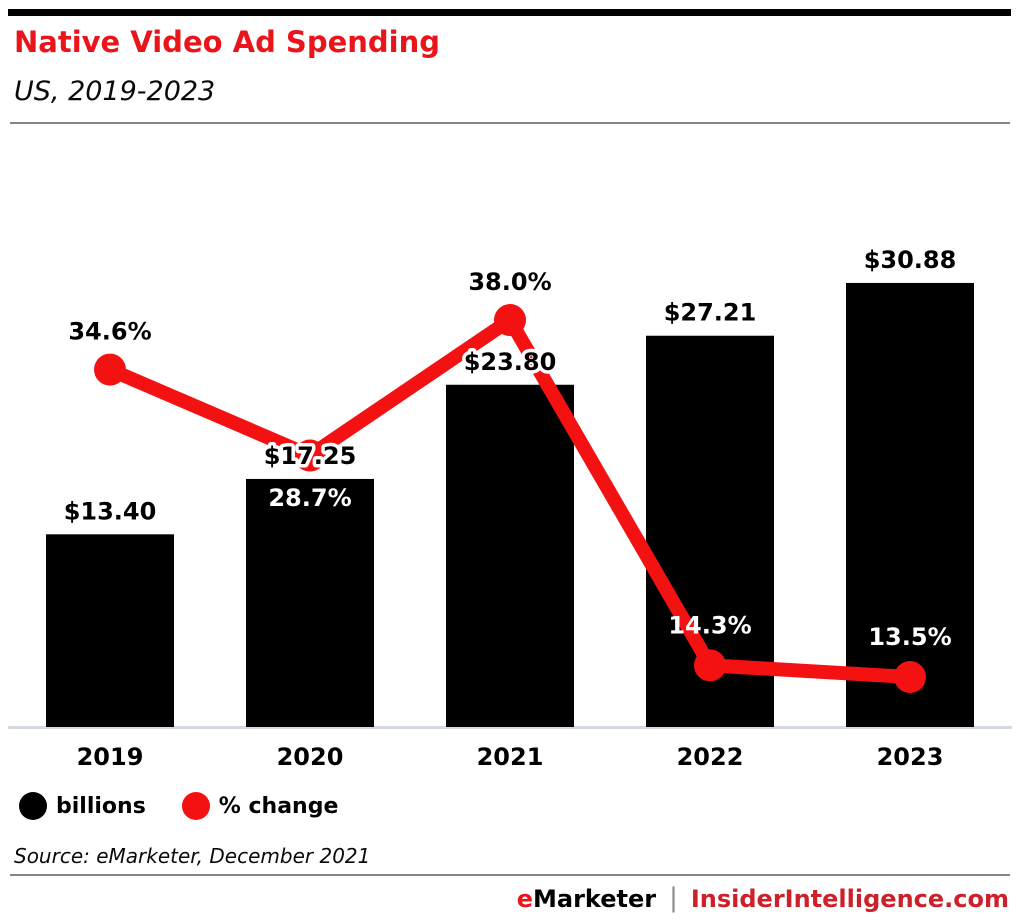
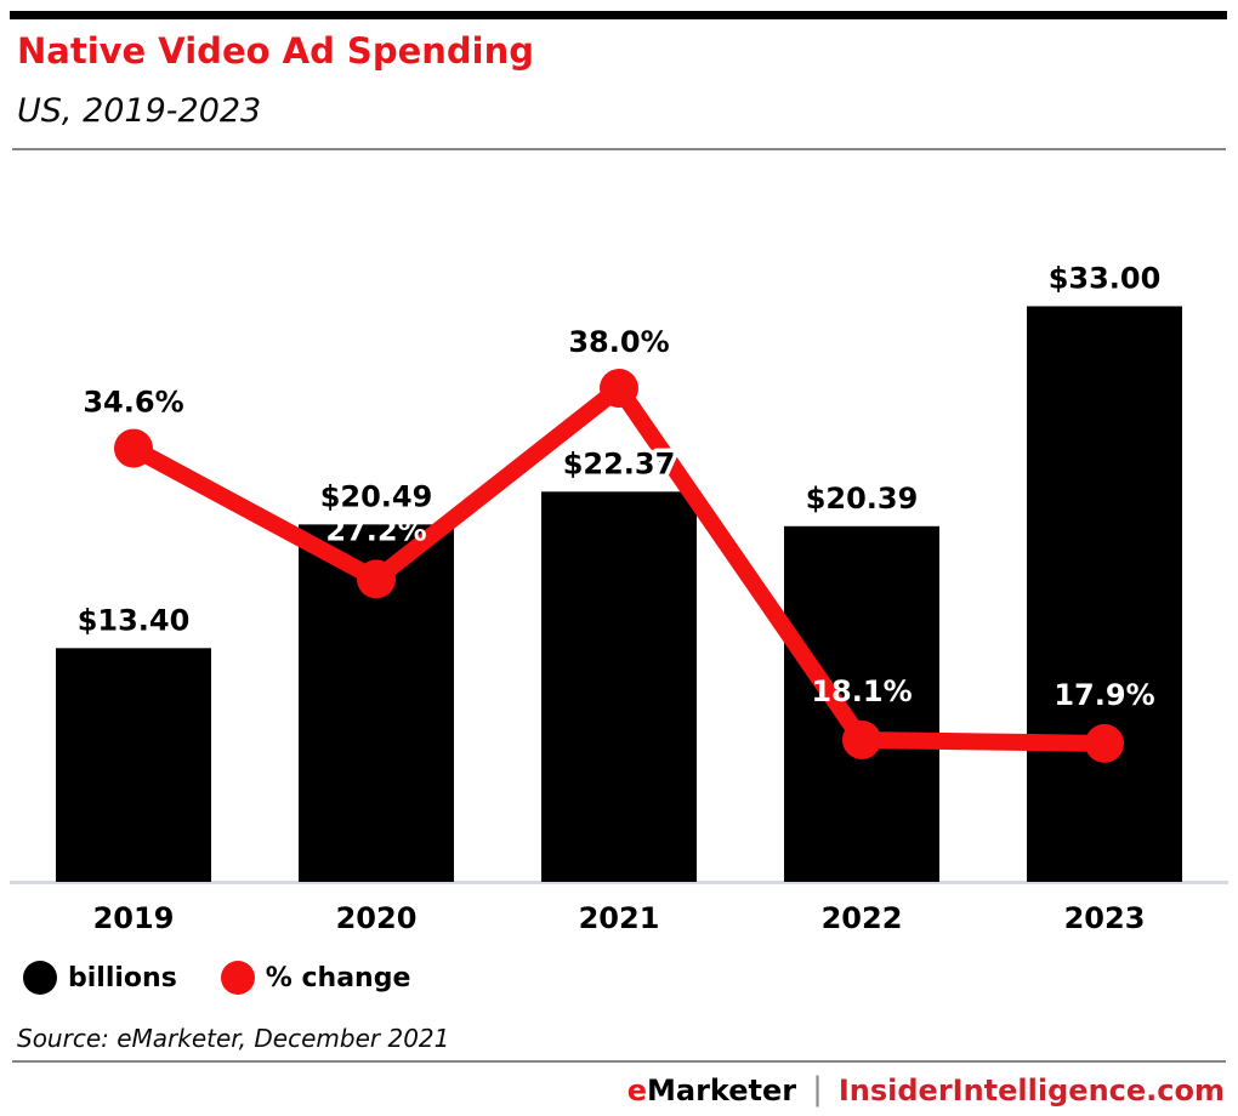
billions/2020: $17.25 -> $20.49
% change/2020: 28.7% -> 27.2%
billions/2021: $23.80 -> $22.37
billions/2022: $27.21 -> $20.39
% change/2022: 14.3% -> 18.1%
billions/2023: $30.88 -> $33.00
% change/2023: 13.5% -> 17.9%
